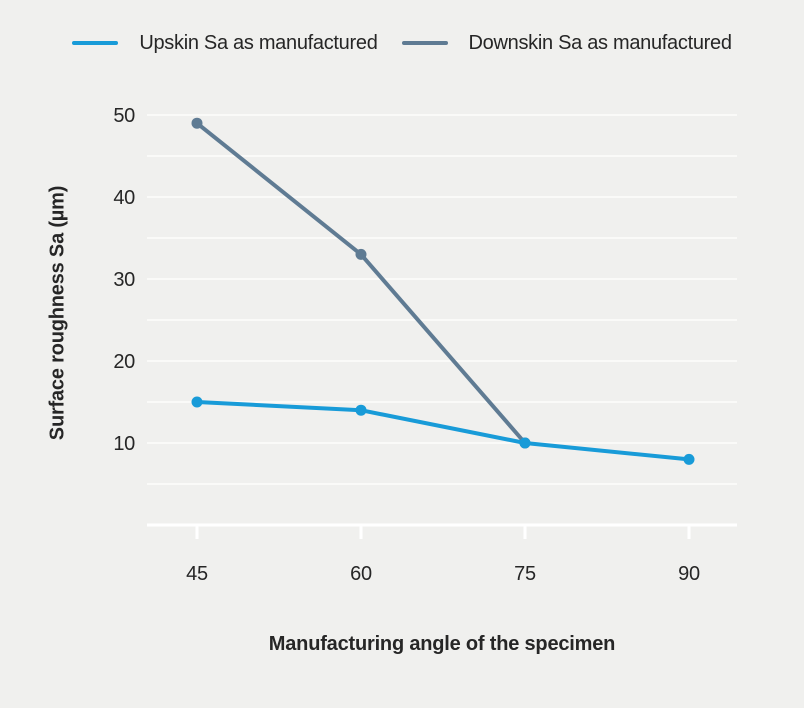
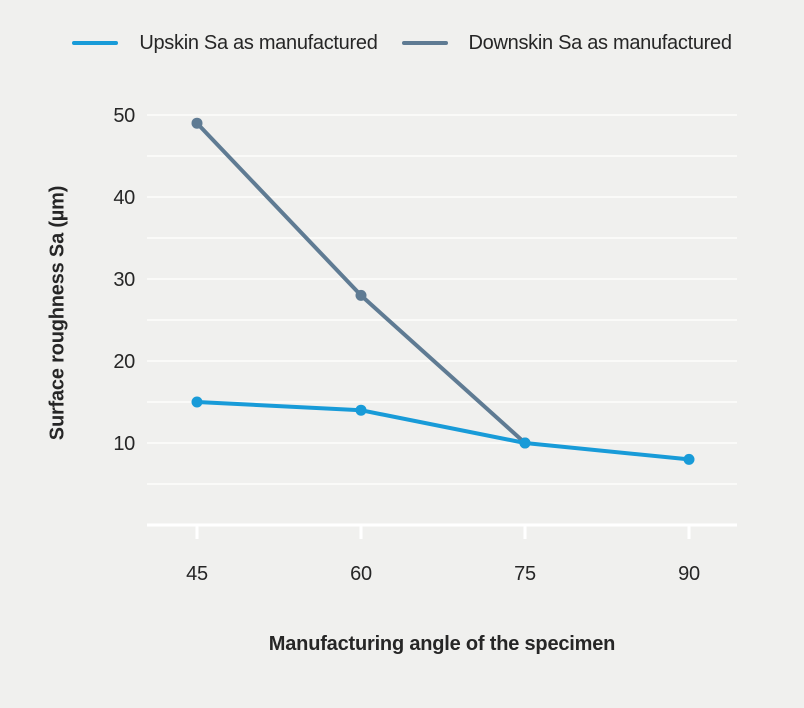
Downskin Sa as manufactured/60: 33 -> 28
